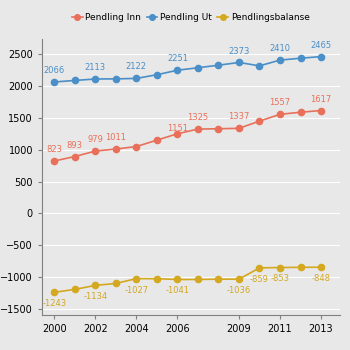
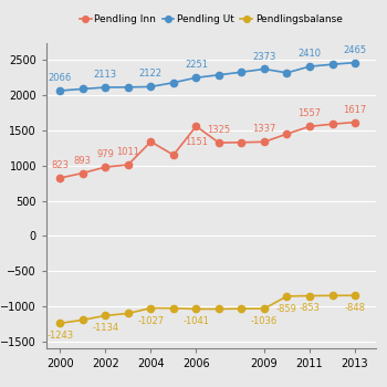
Pendling Inn/2004: 1050 -> 1340
Pendling Inn/2006: 1250 -> 1560
